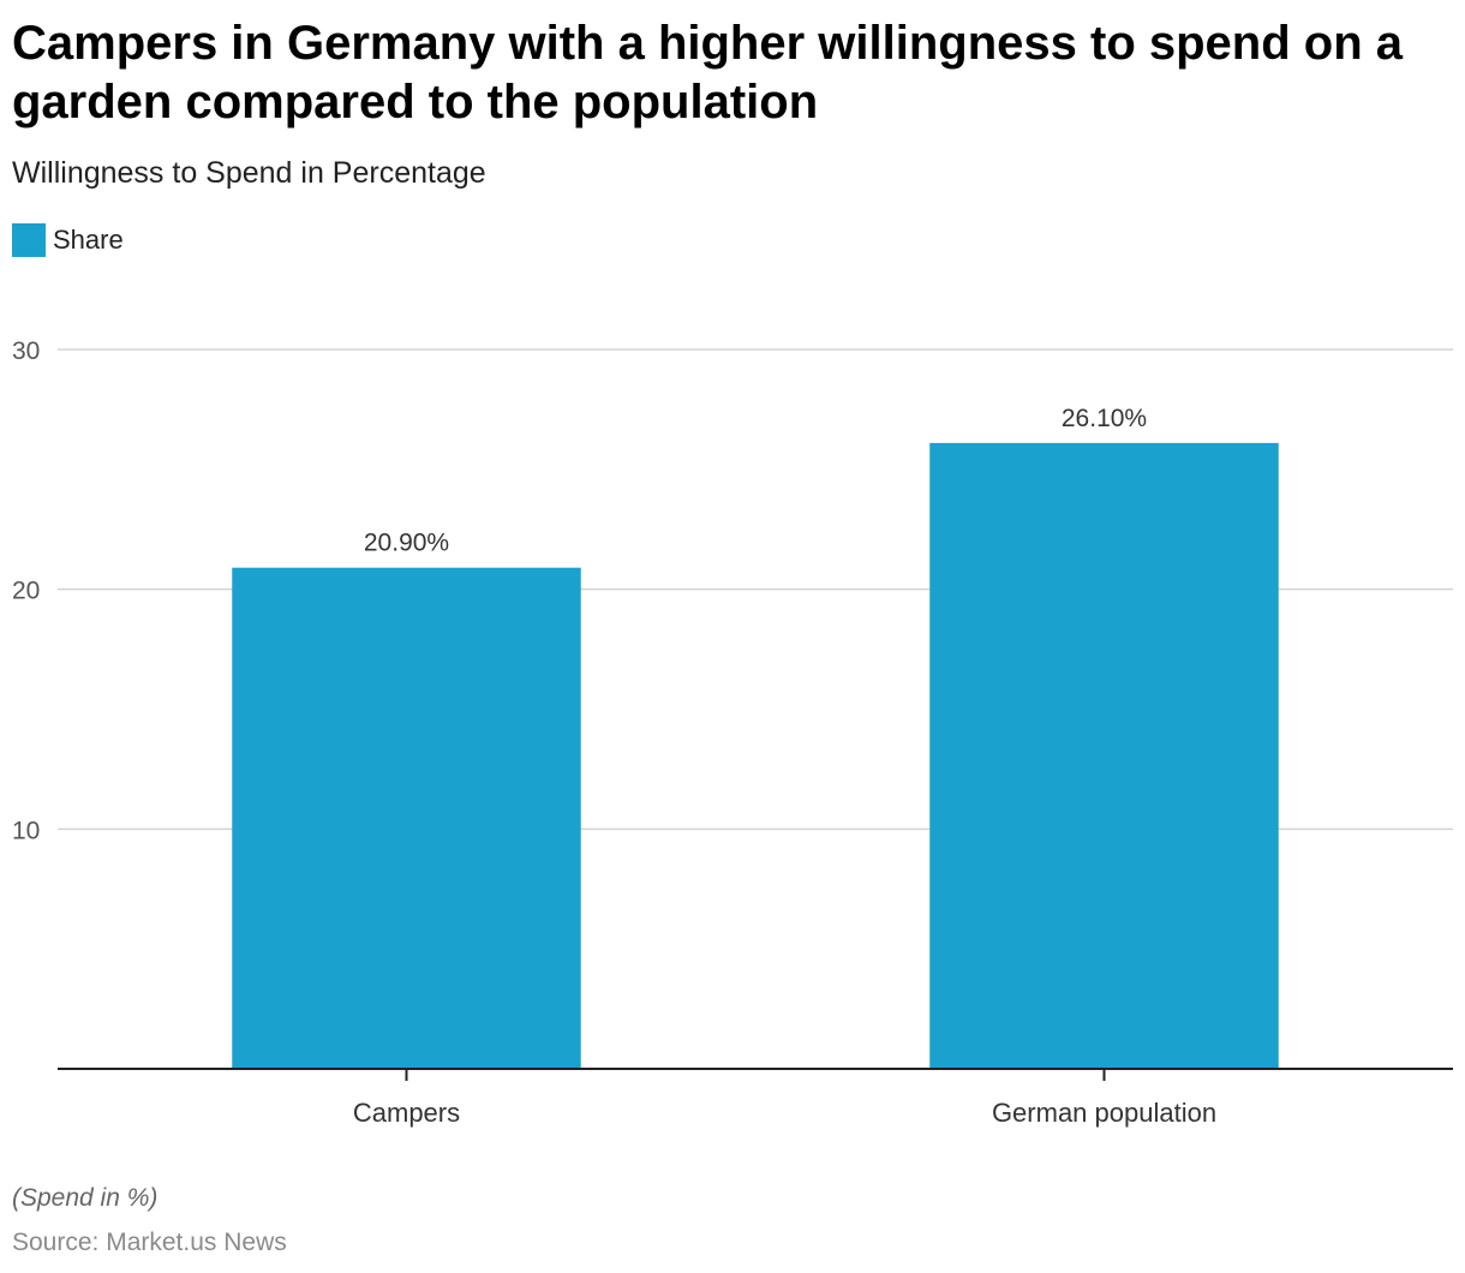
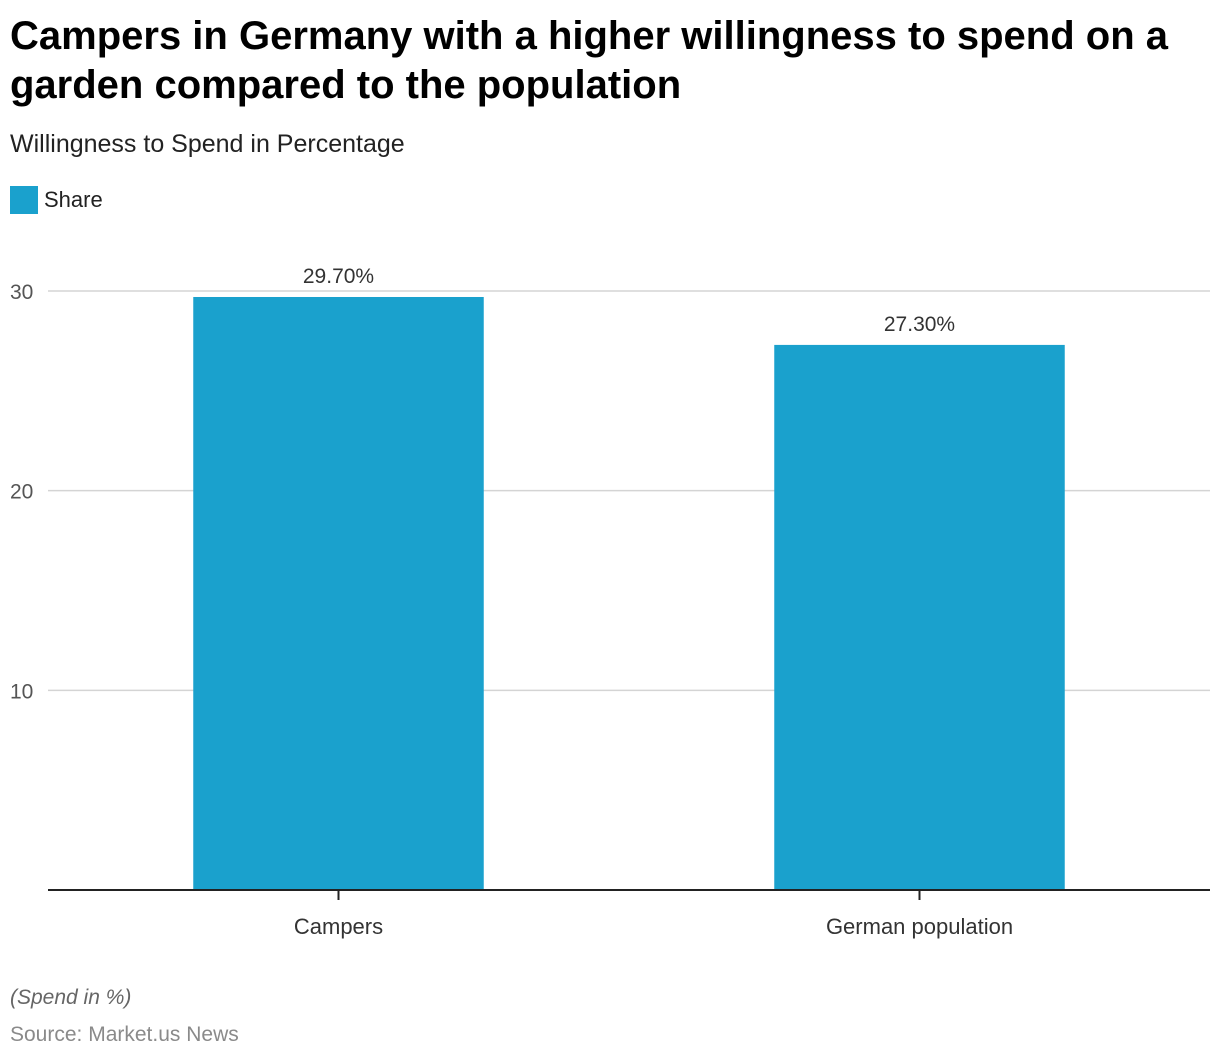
Campers: 20.90% -> 29.70%
German population: 26.10% -> 27.30%
